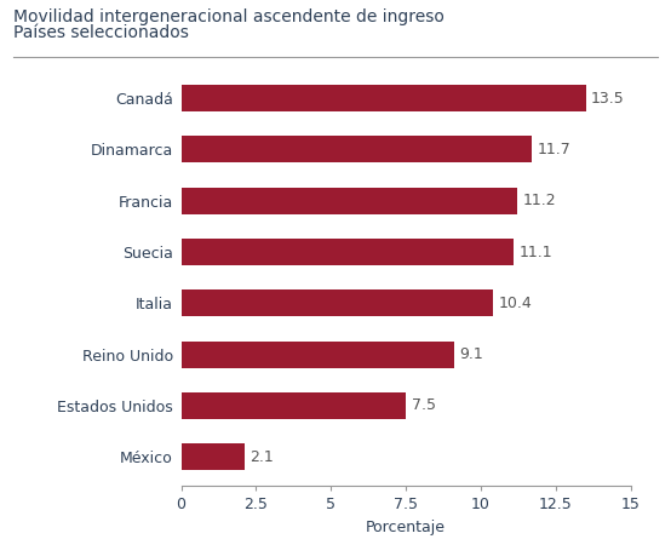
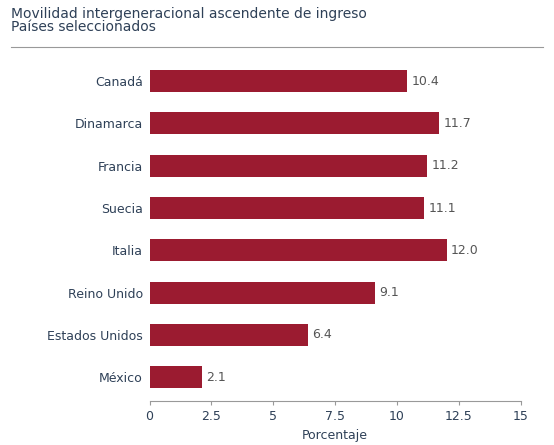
Canadá: 13.5 -> 10.4
Italia: 10.4 -> 12.0
Estados Unidos: 7.5 -> 6.4
